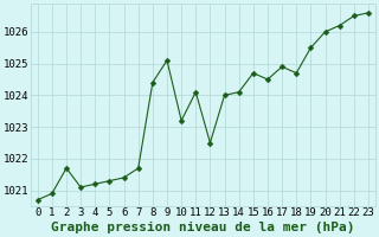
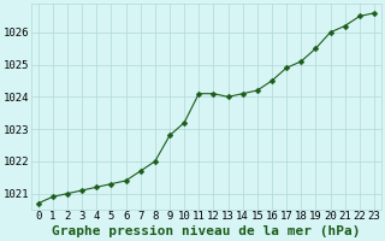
2: 1021.7 -> 1021.0
8: 1024.4 -> 1022.0
9: 1025.1 -> 1022.8
12: 1022.5 -> 1024.1
15: 1024.7 -> 1024.2
18: 1024.7 -> 1025.1
